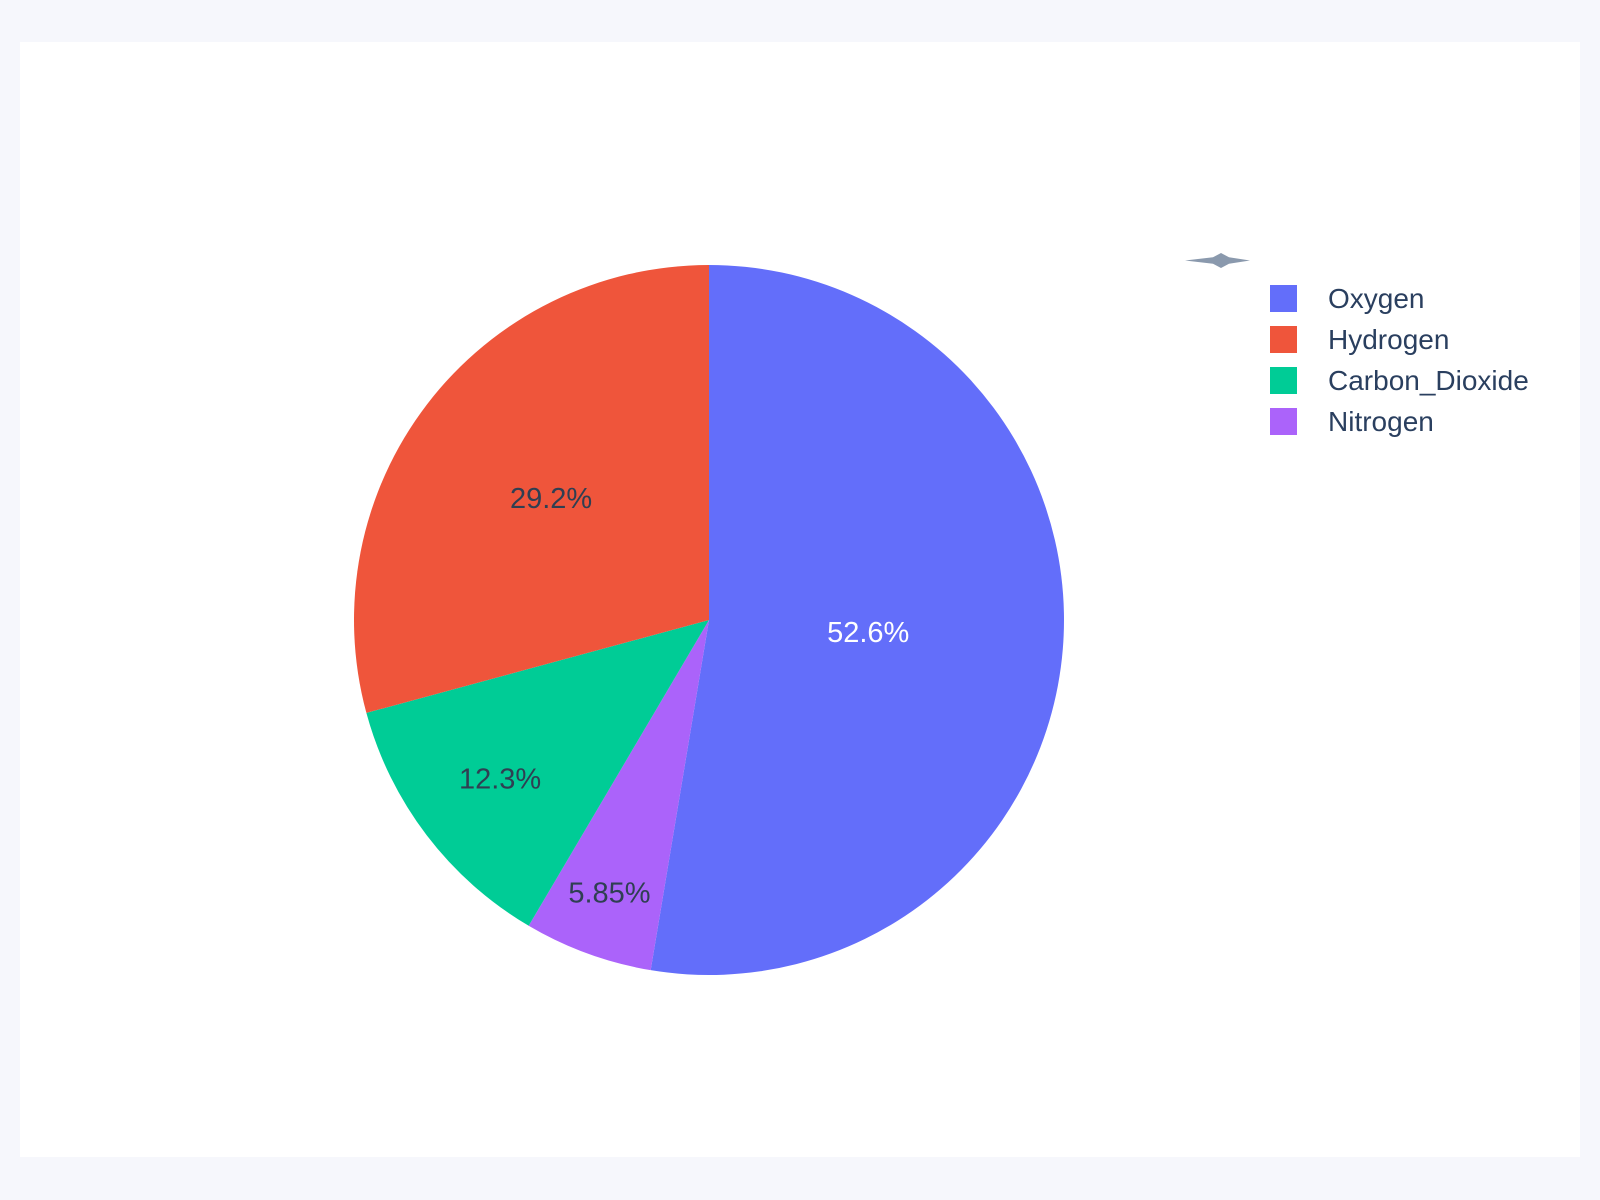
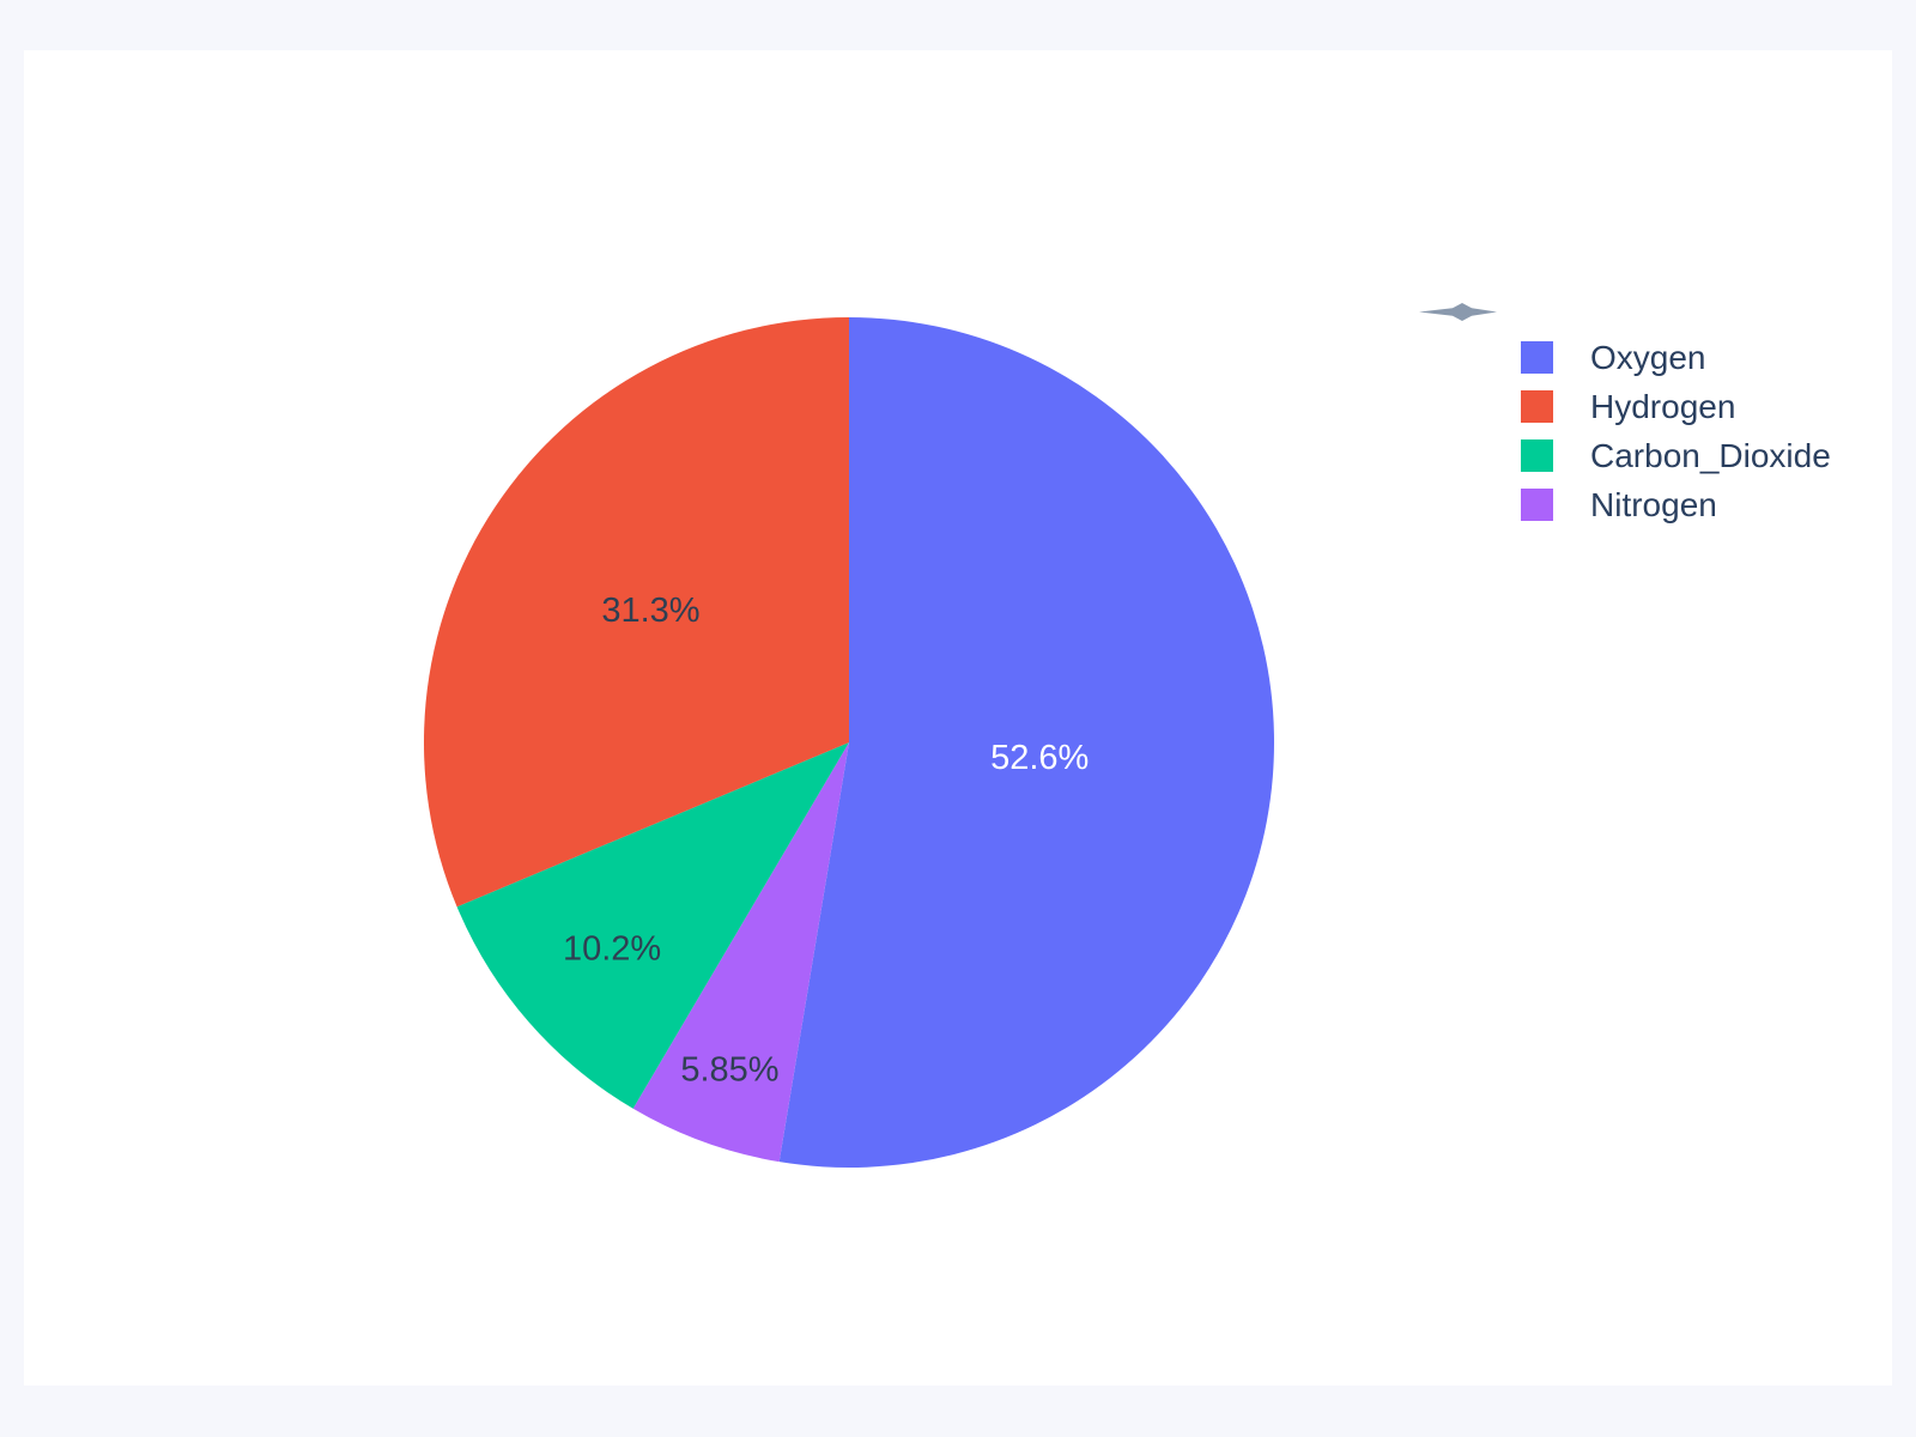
Hydrogen: 29.2% -> 31.3%
Carbon_Dioxide: 12.3% -> 10.2%
